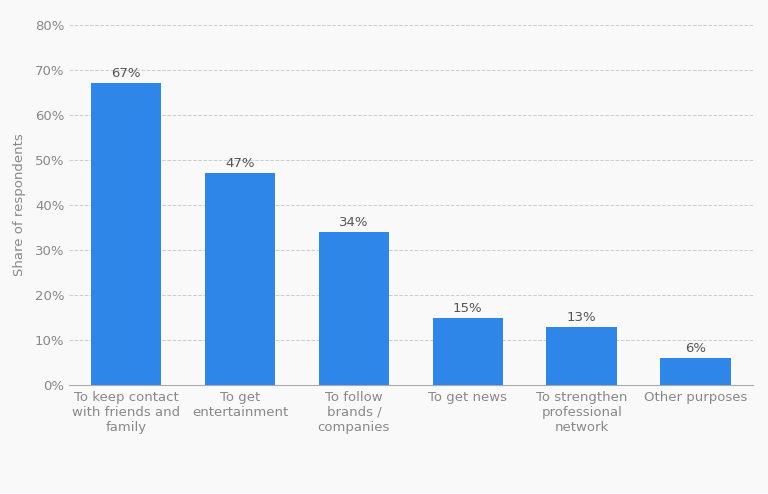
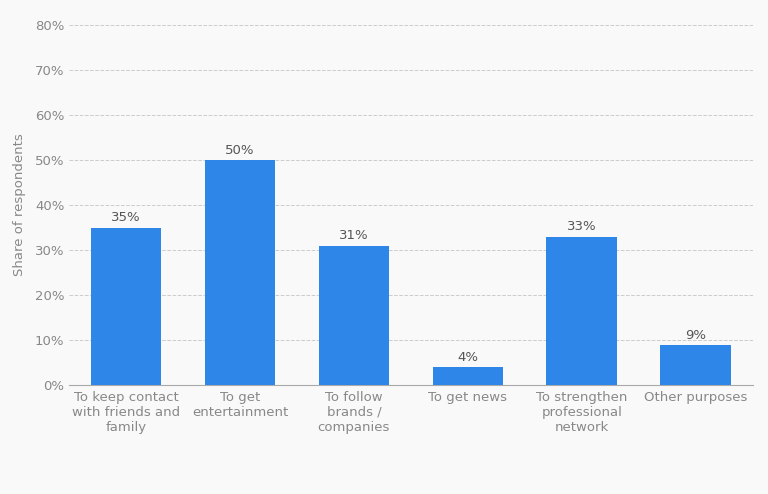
To keep contact with friends and family: 67% -> 35%
To get entertainment: 47% -> 50%
To follow brands / companies: 34% -> 31%
To get news: 15% -> 4%
To strengthen professional network: 13% -> 33%
Other purposes: 6% -> 9%
